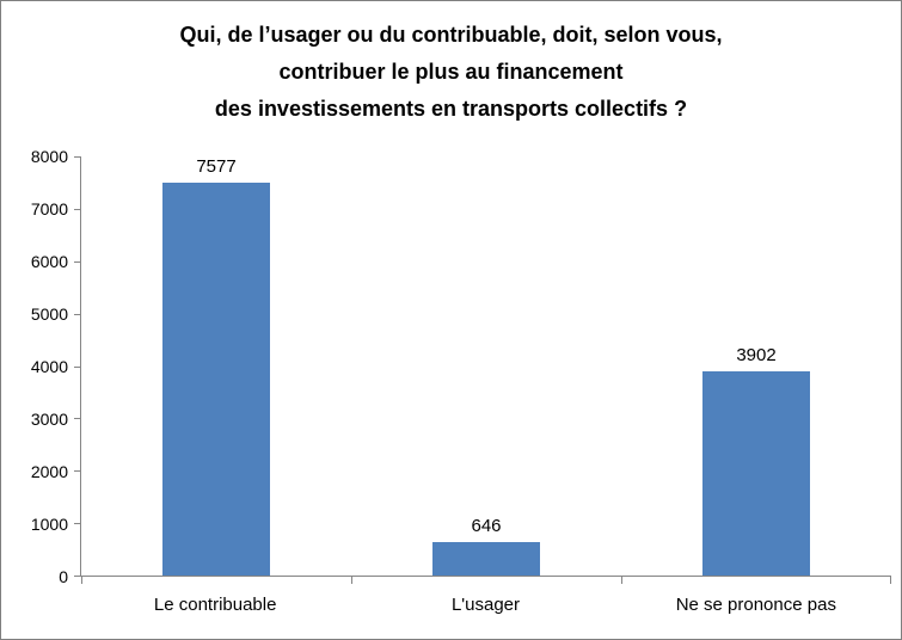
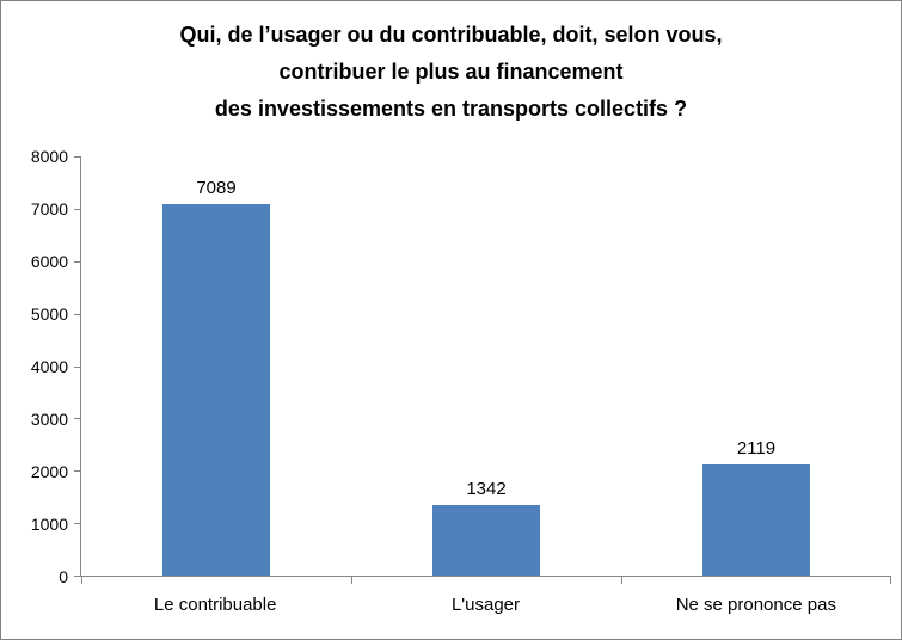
Le contribuable: 7577 -> 7089
L'usager: 646 -> 1342
Ne se prononce pas: 3902 -> 2119
